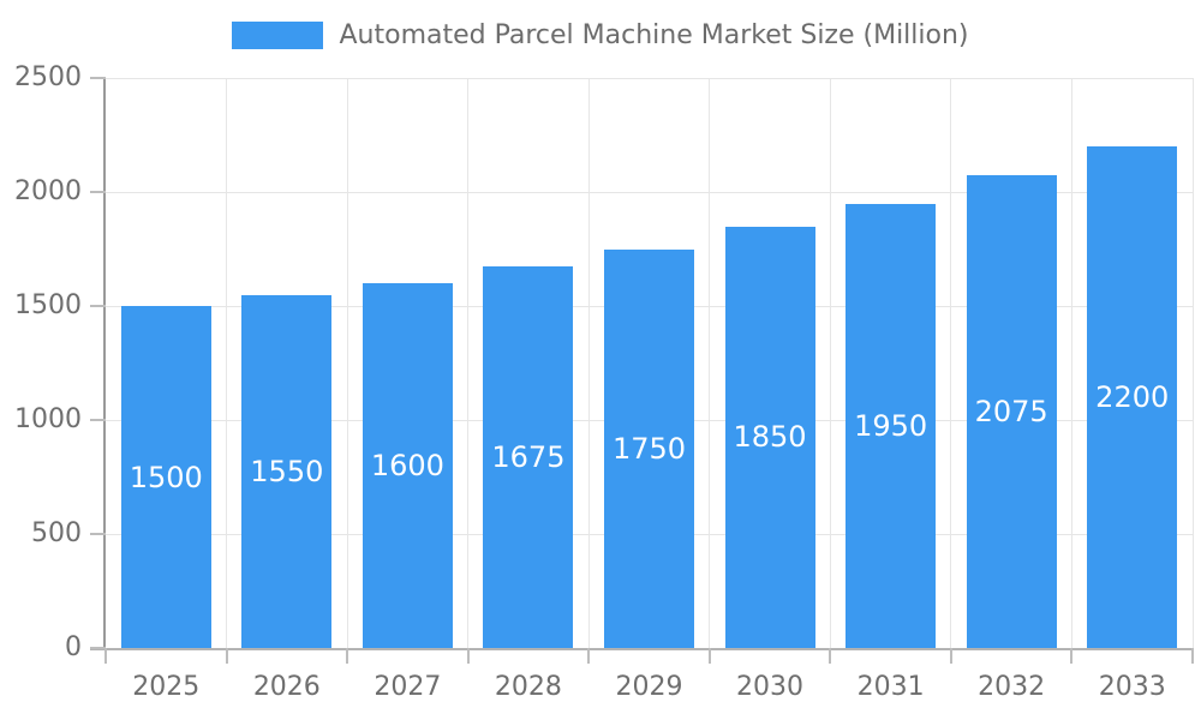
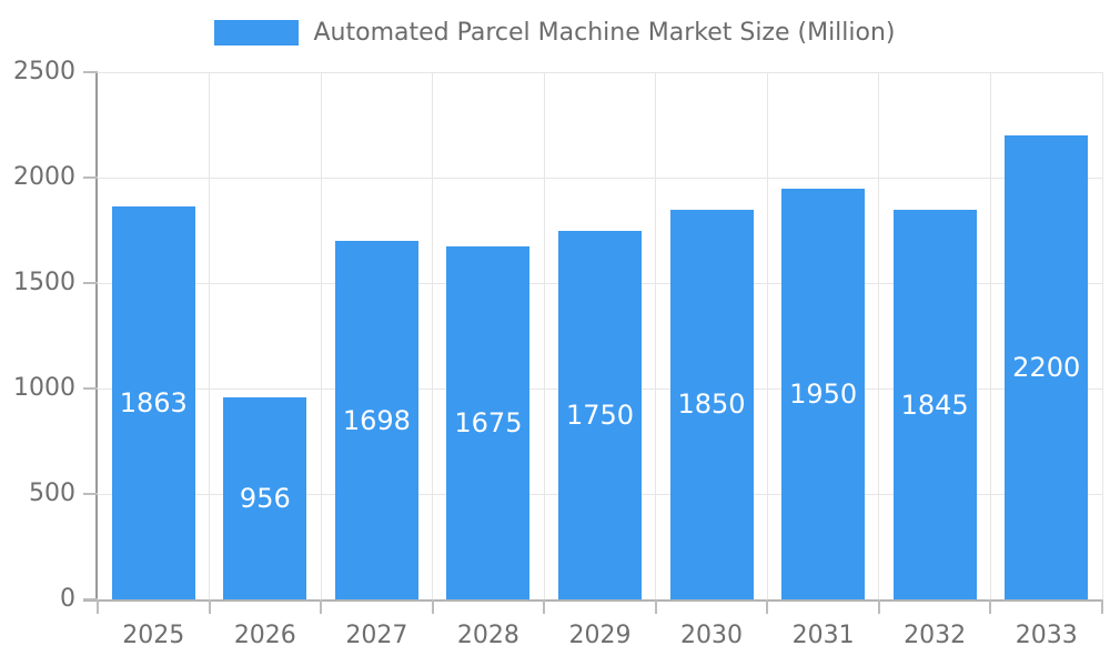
2025: 1500 -> 1863
2026: 1550 -> 956
2027: 1600 -> 1698
2032: 2075 -> 1845
